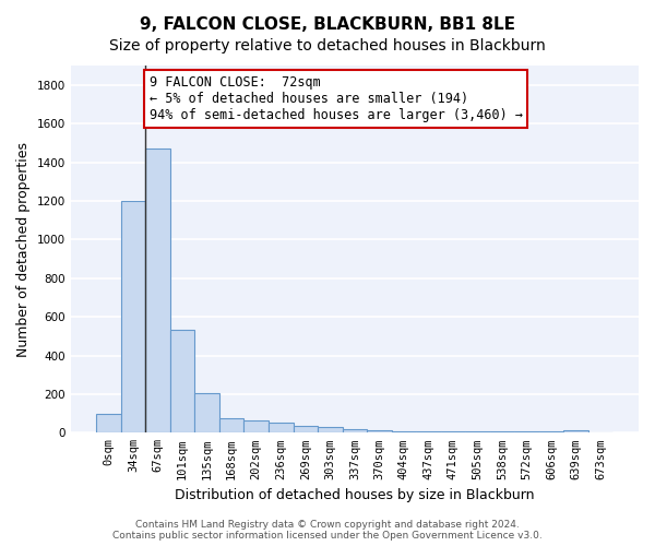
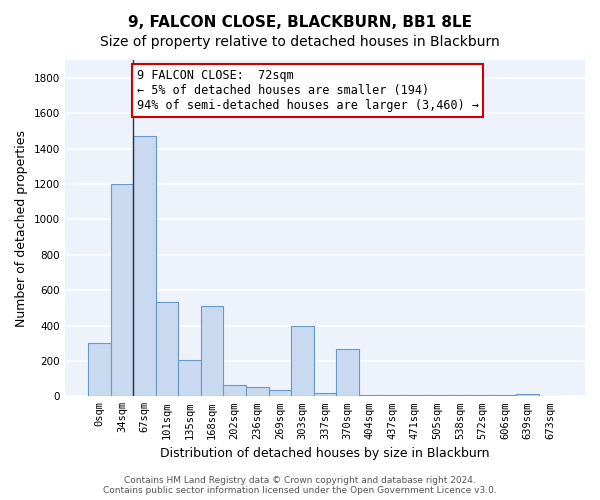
0sqm: 100 -> 300
168sqm: 80 -> 510
303sqm: 30 -> 400
370sqm: 20 -> 270
